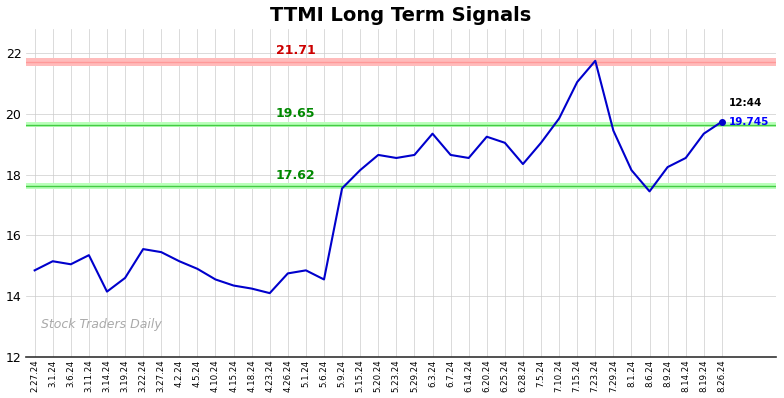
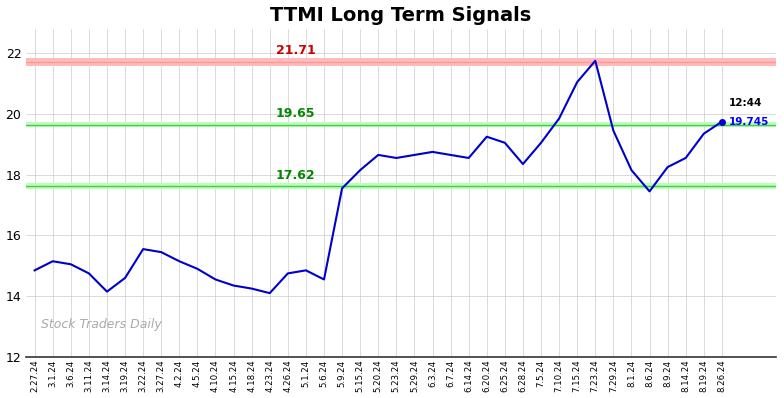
3.11.24: 15.35 -> 14.75
6.3.24: 19.35 -> 18.75
